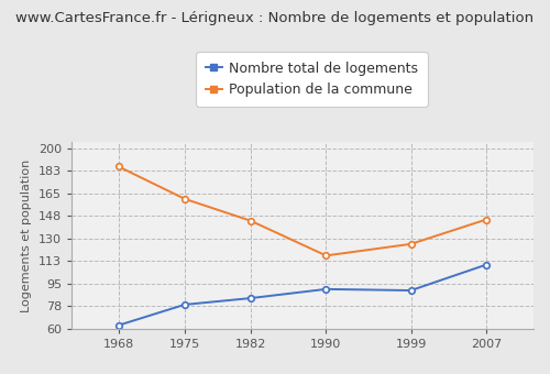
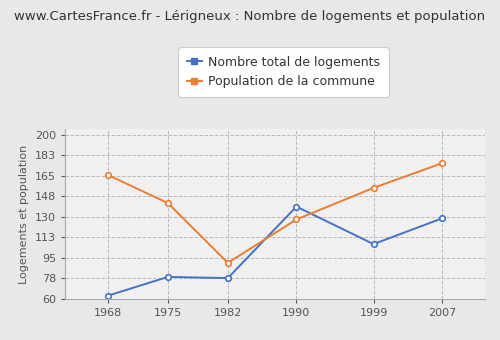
Population de la commune/1968: 186 -> 166
Population de la commune/1975: 161 -> 142
Nombre total de logements/1982: 84 -> 78
Population de la commune/1982: 144 -> 91
Nombre total de logements/1990: 91 -> 139
Population de la commune/1990: 117 -> 128
Nombre total de logements/1999: 90 -> 107
Population de la commune/1999: 126 -> 155
Nombre total de logements/2007: 110 -> 129
Population de la commune/2007: 145 -> 176
